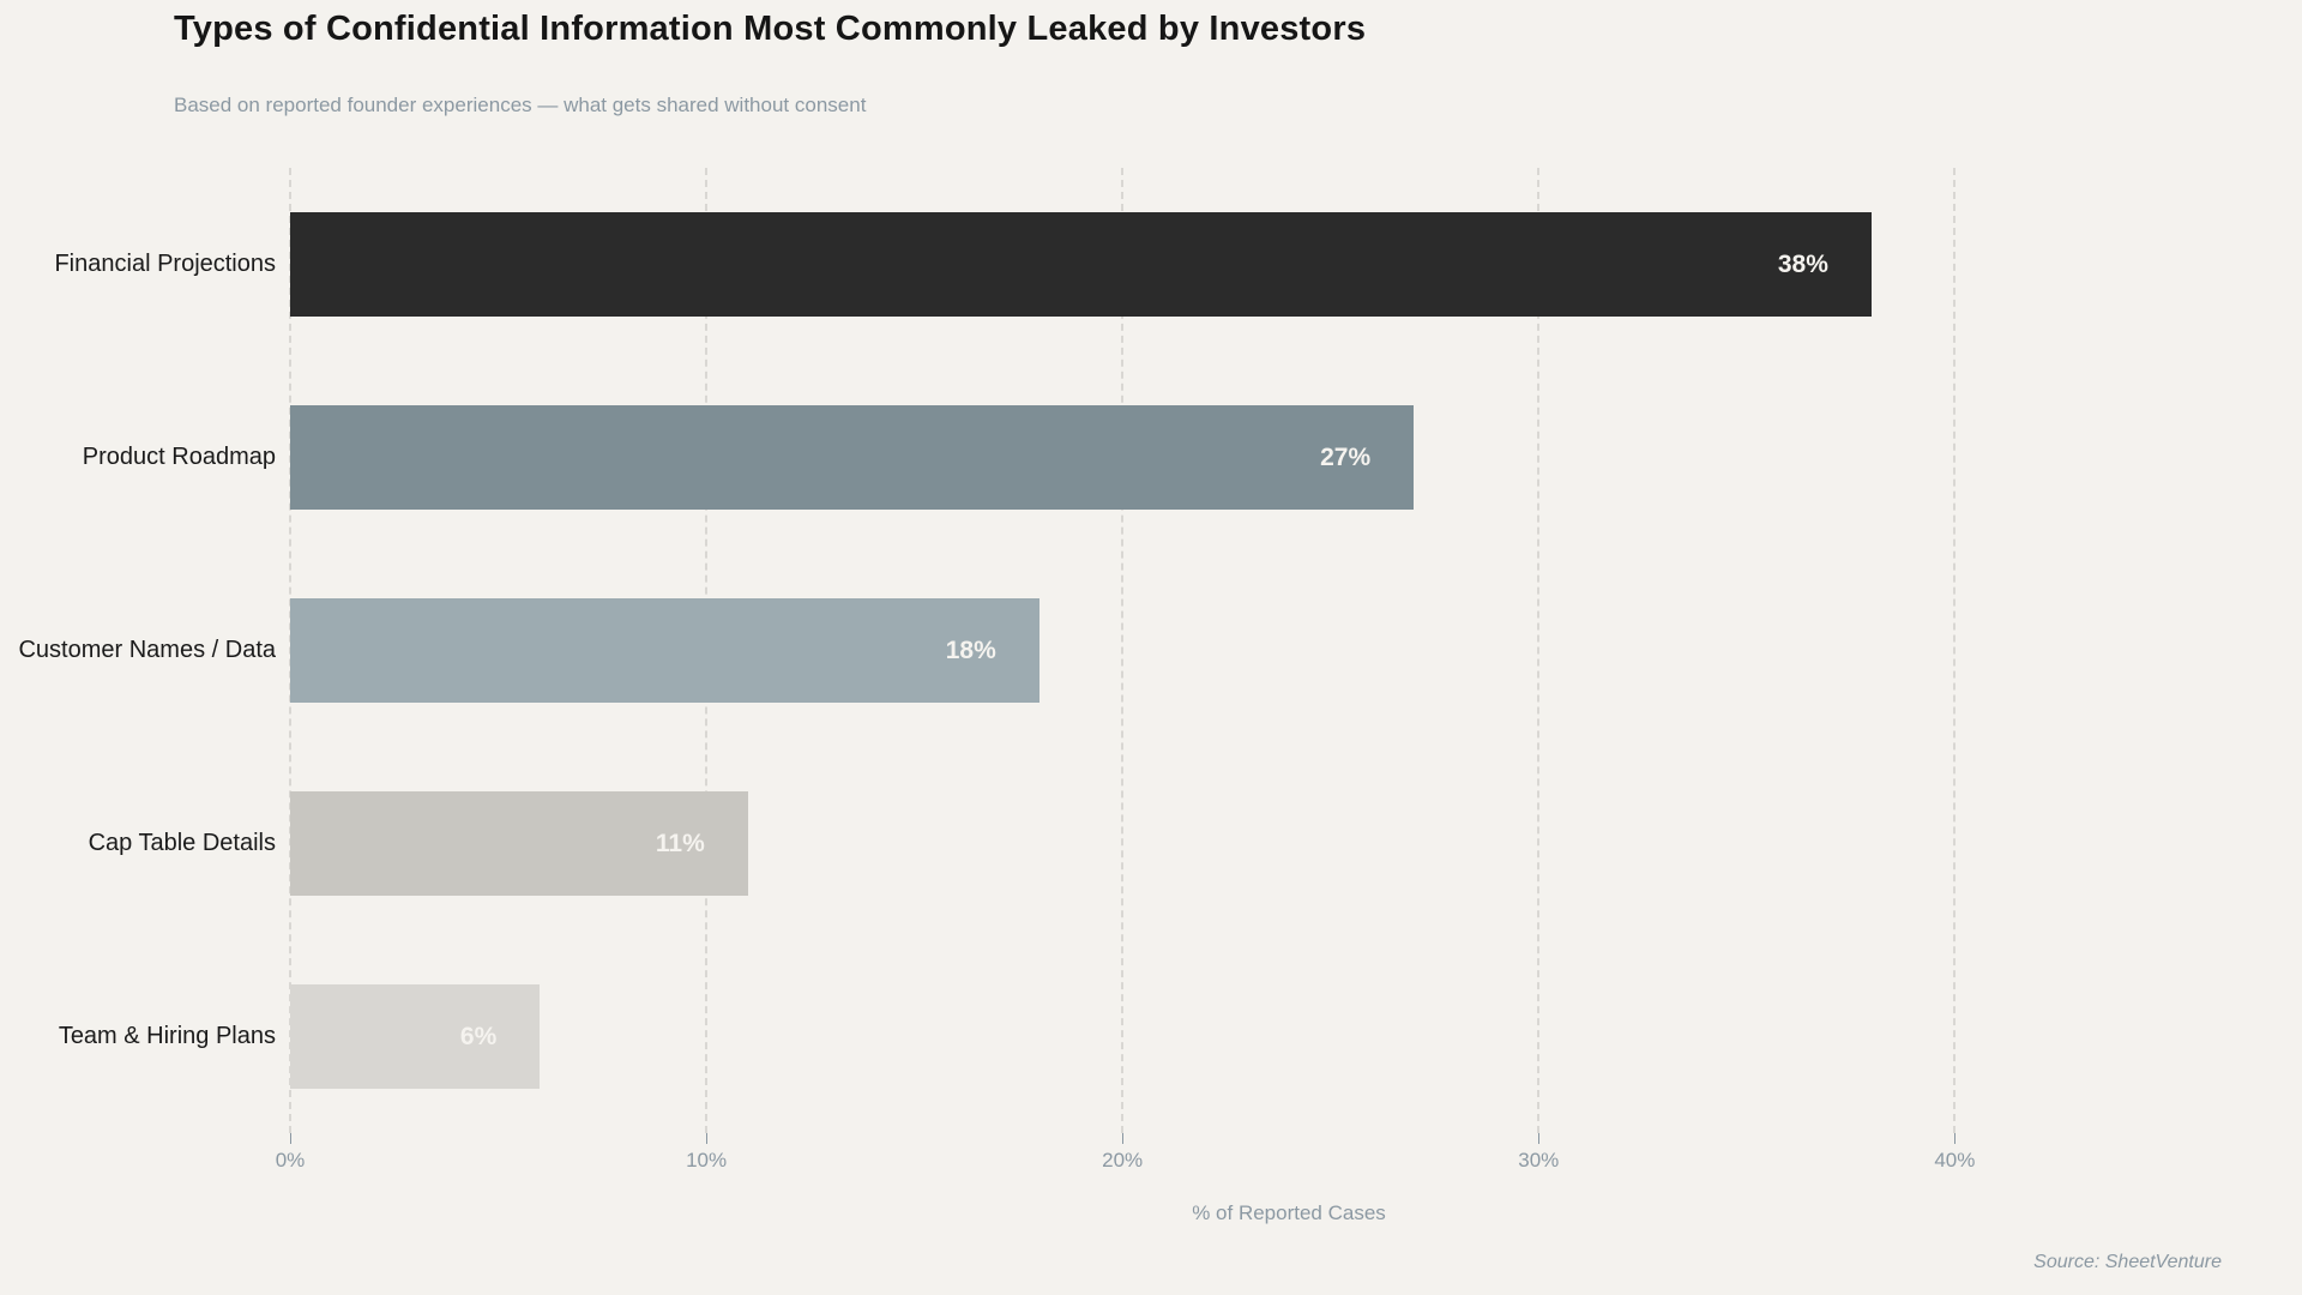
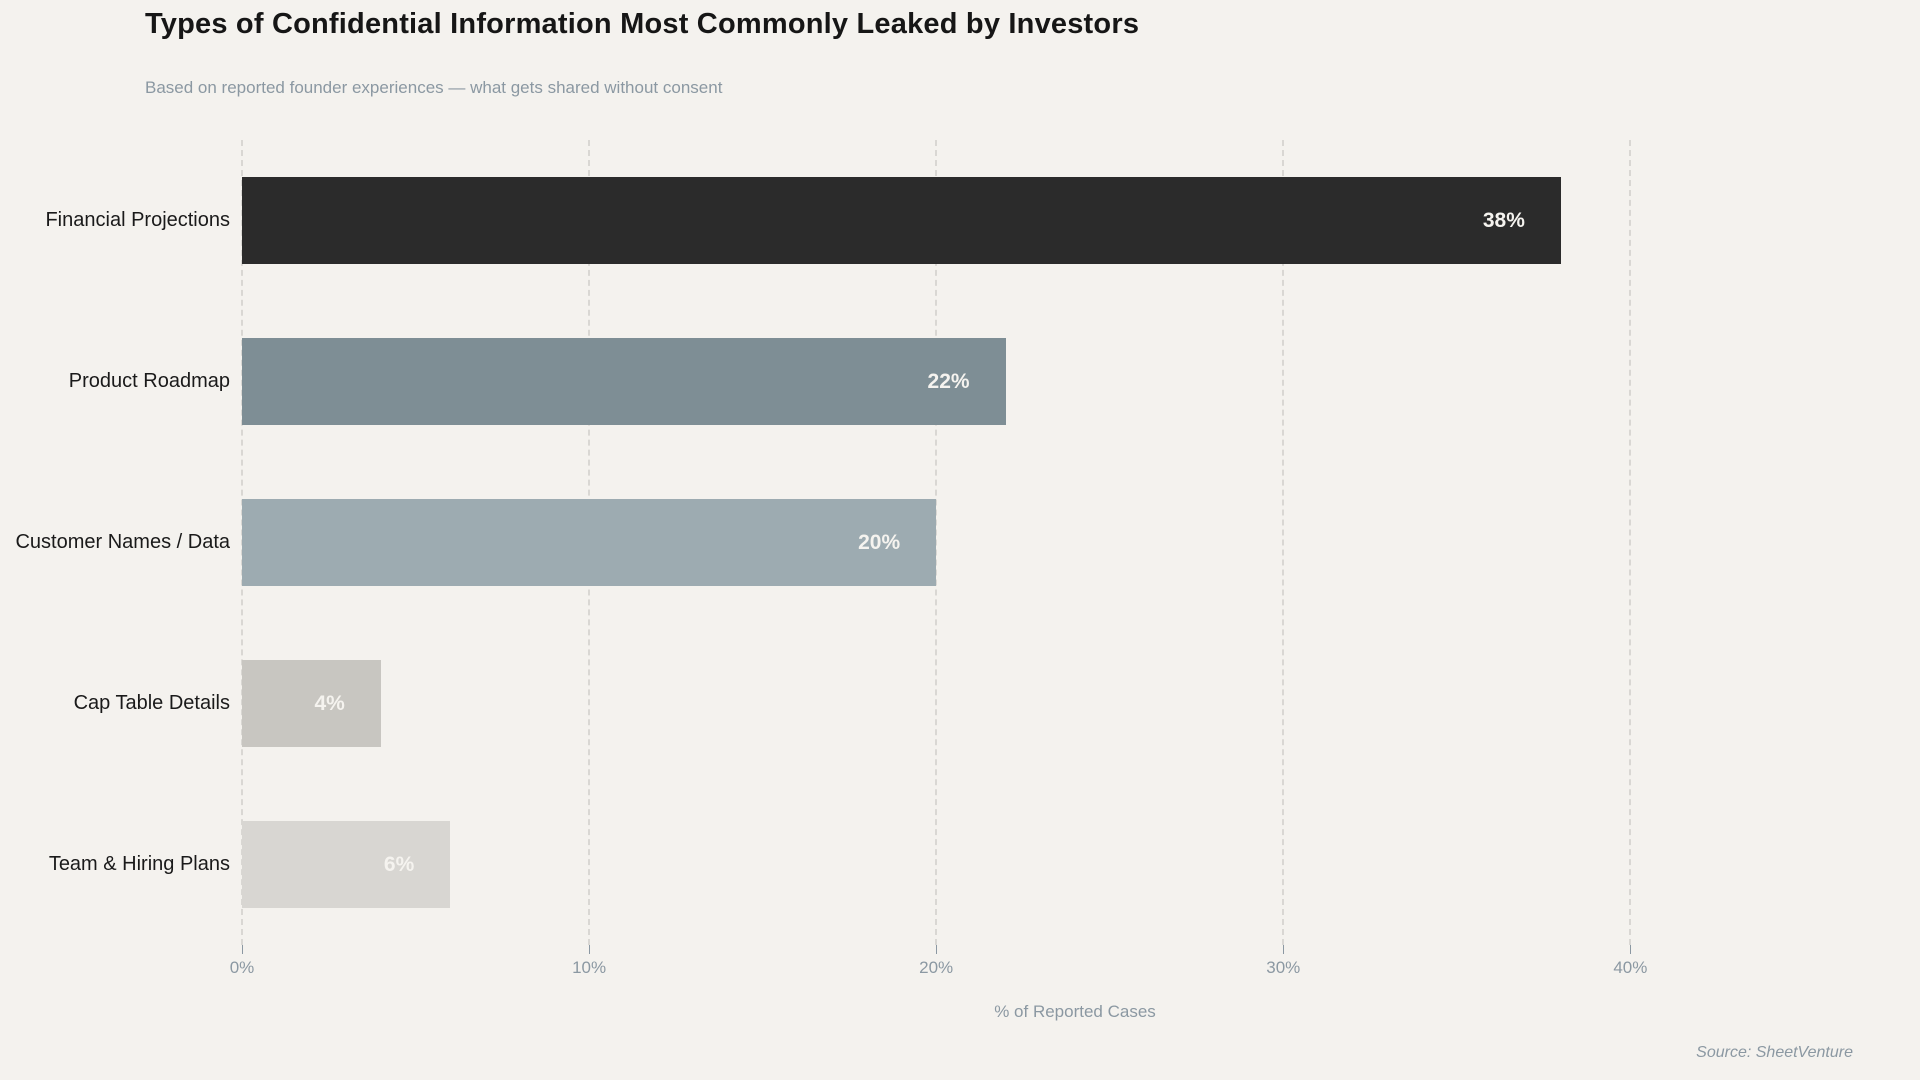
Product Roadmap: 27% -> 22%
Customer Names / Data: 18% -> 20%
Cap Table Details: 11% -> 4%
